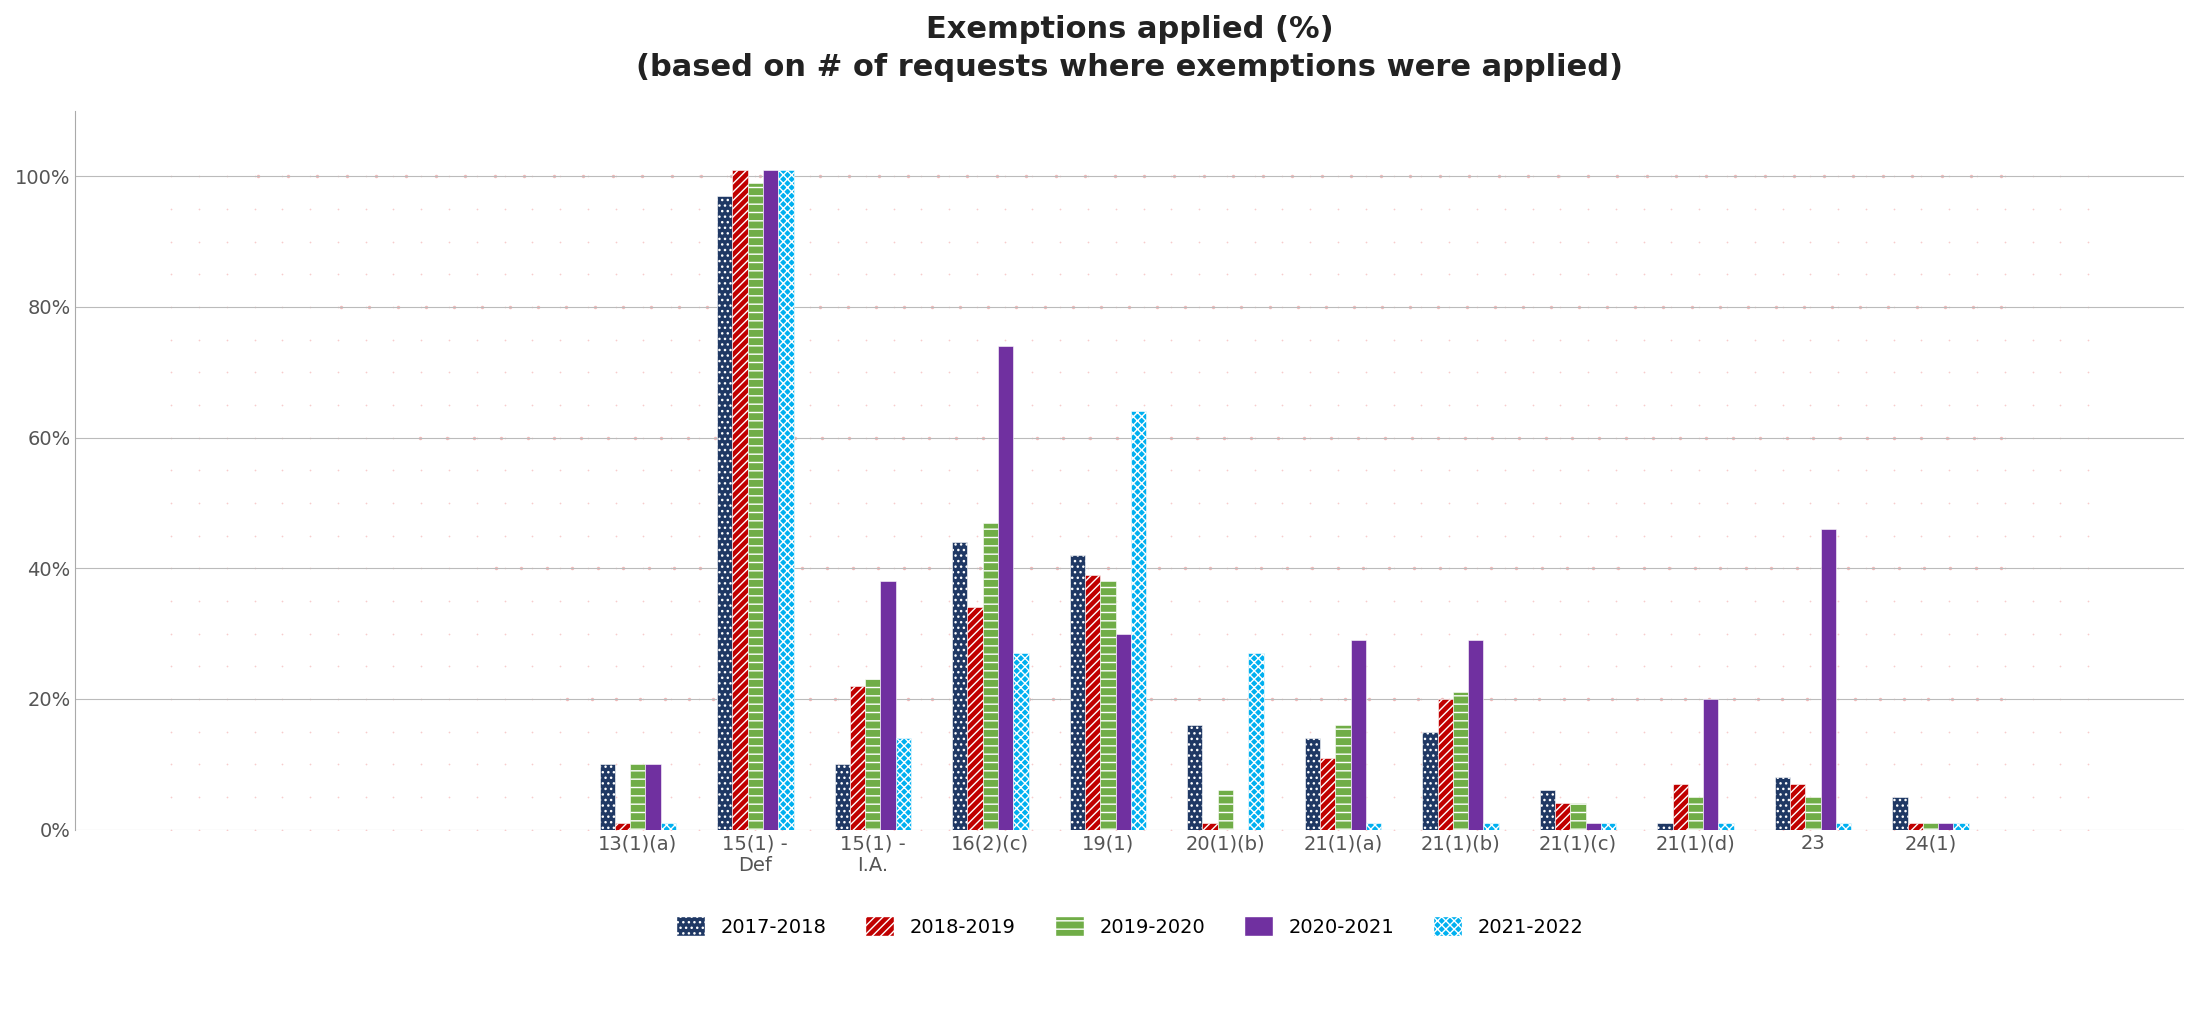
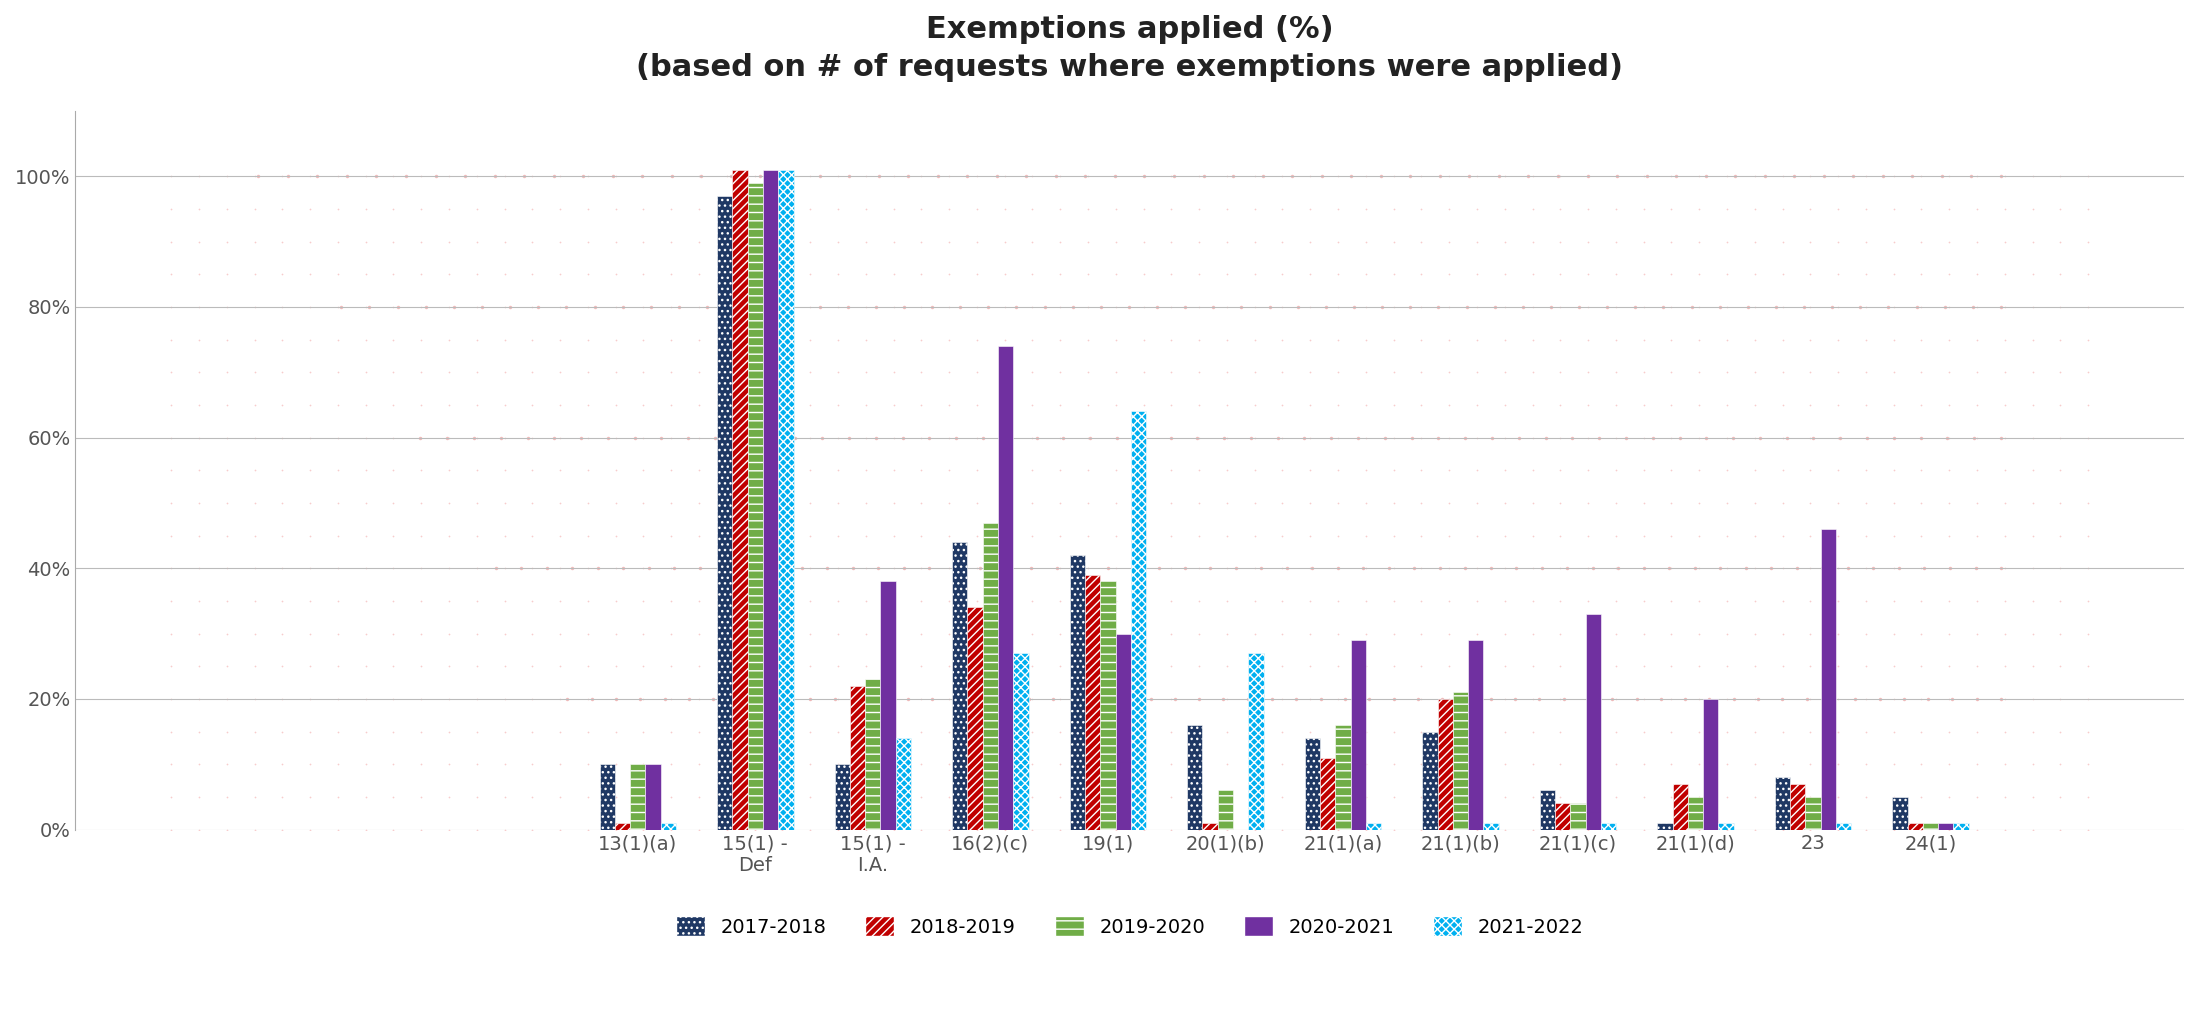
2020-2021/21(1)(c): 1% -> 33%
